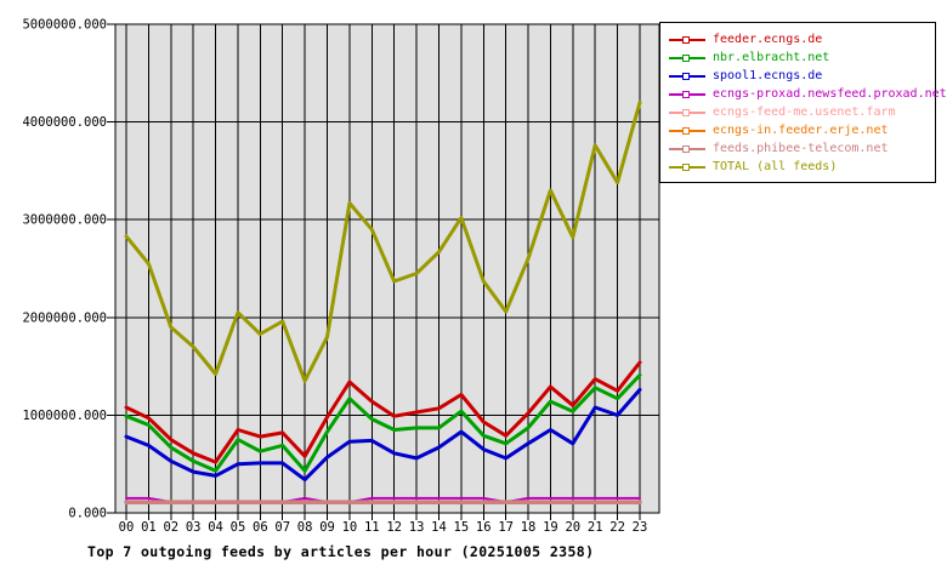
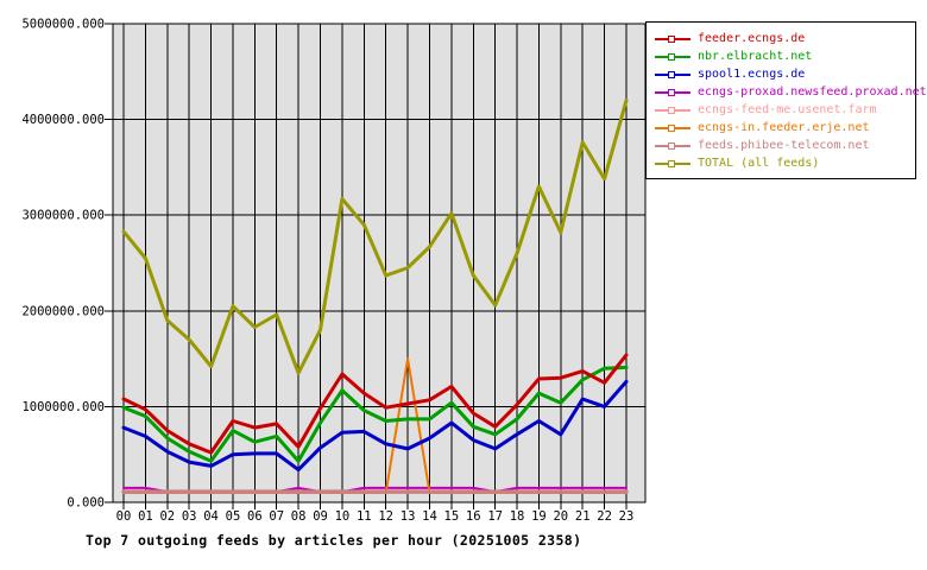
ecngs-in.feeder.erje.net/13: 100000 -> 1500000
feeder.ecngs.de/20: 1100000 -> 1300000
nbr.elbracht.net/22: 1200000 -> 1400000
